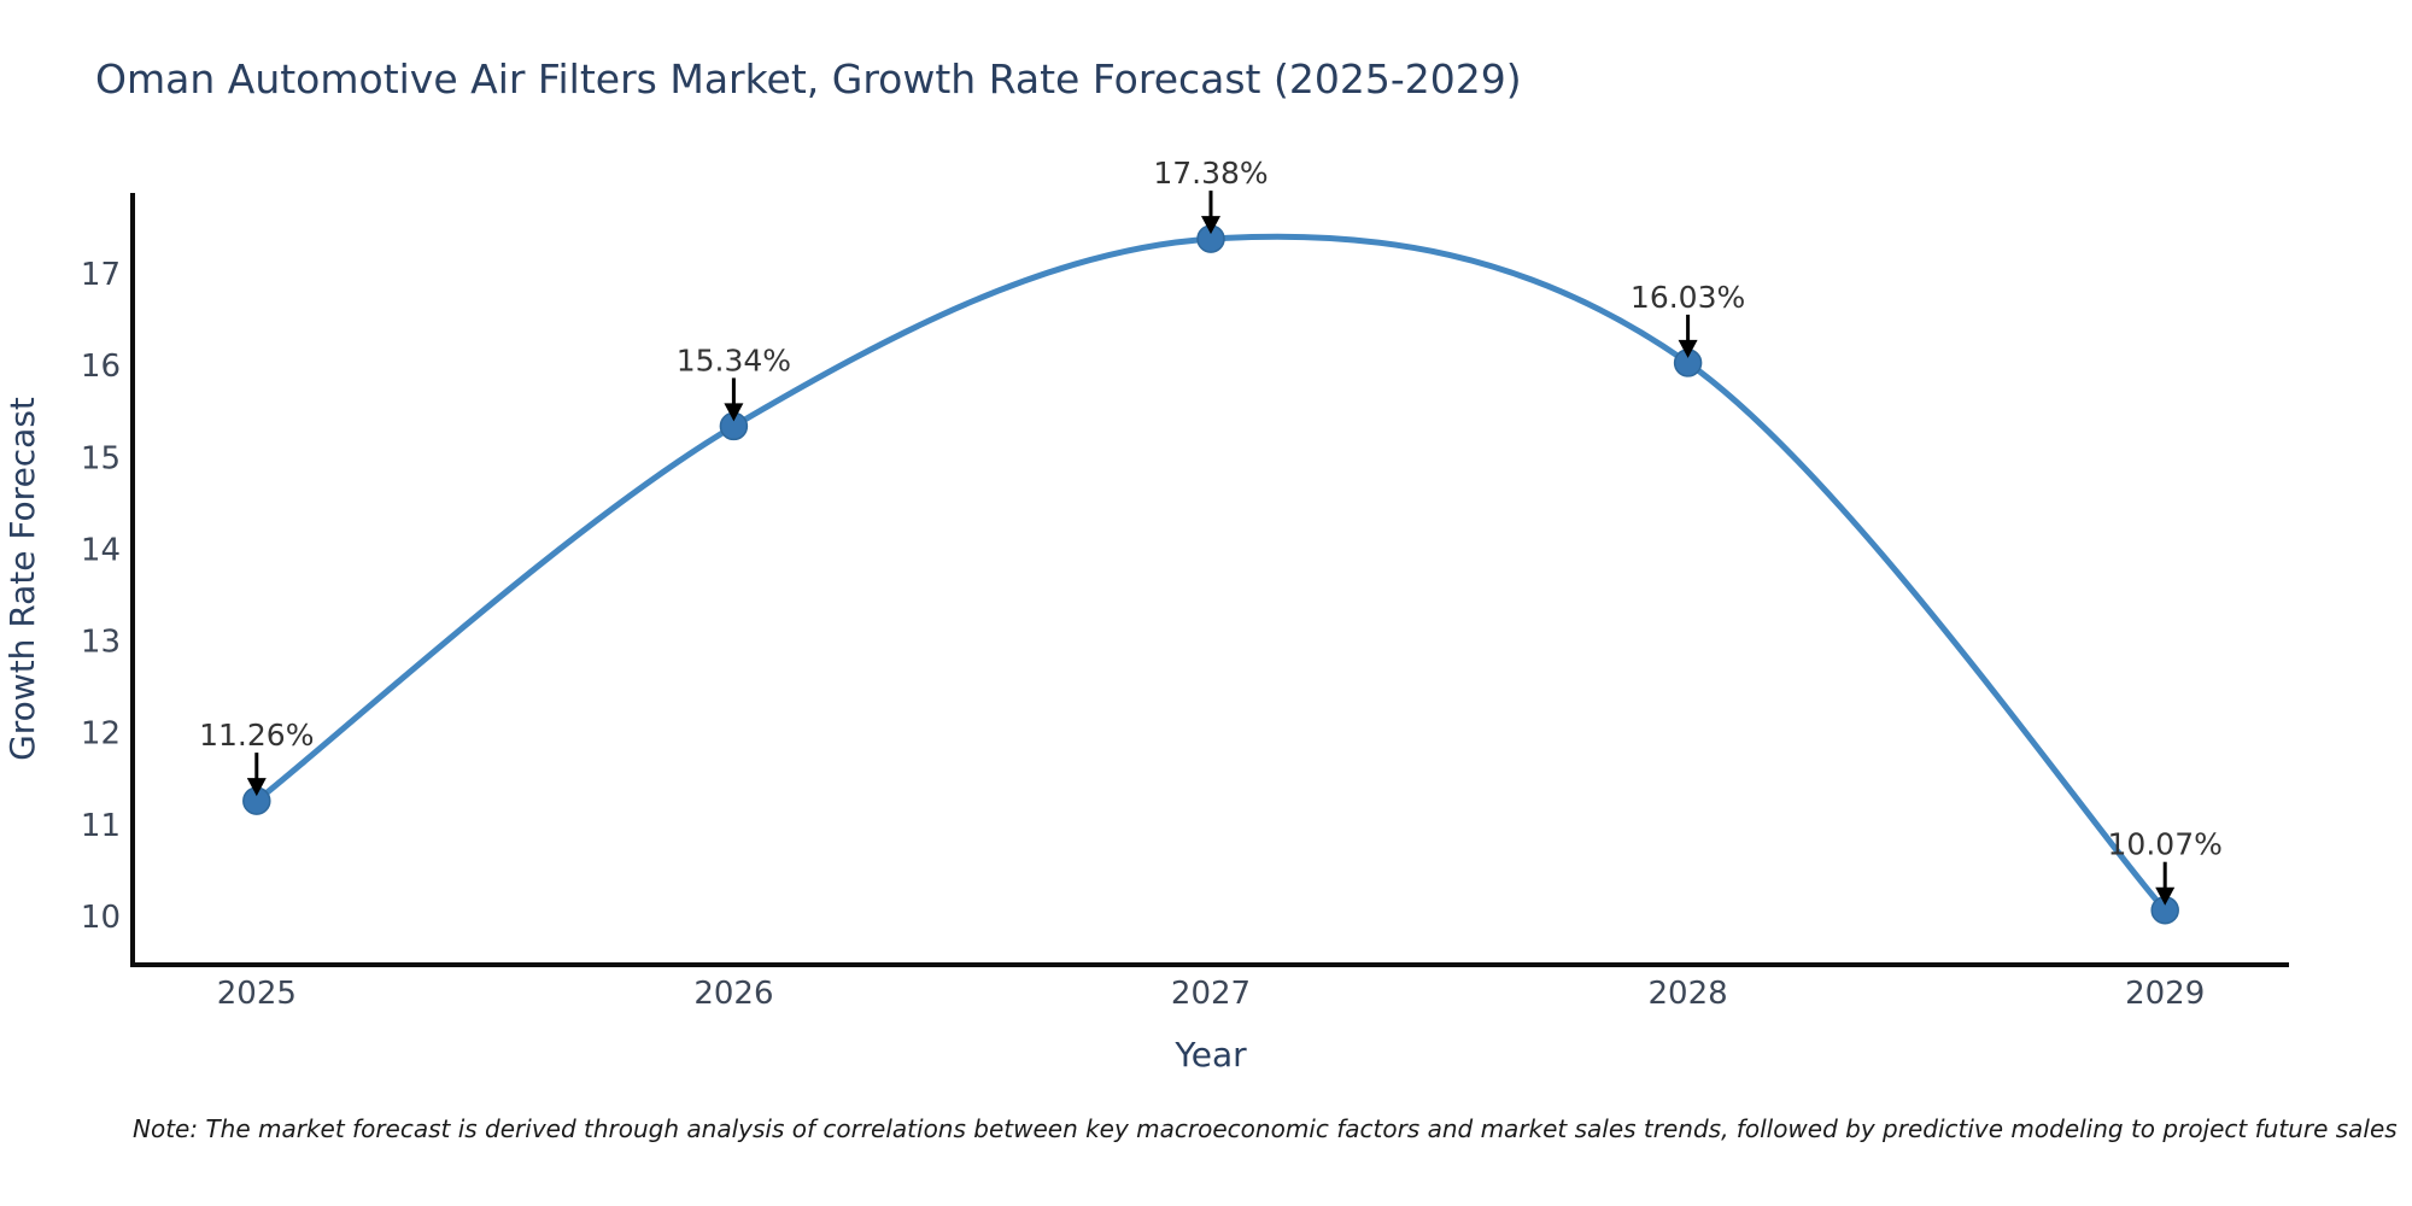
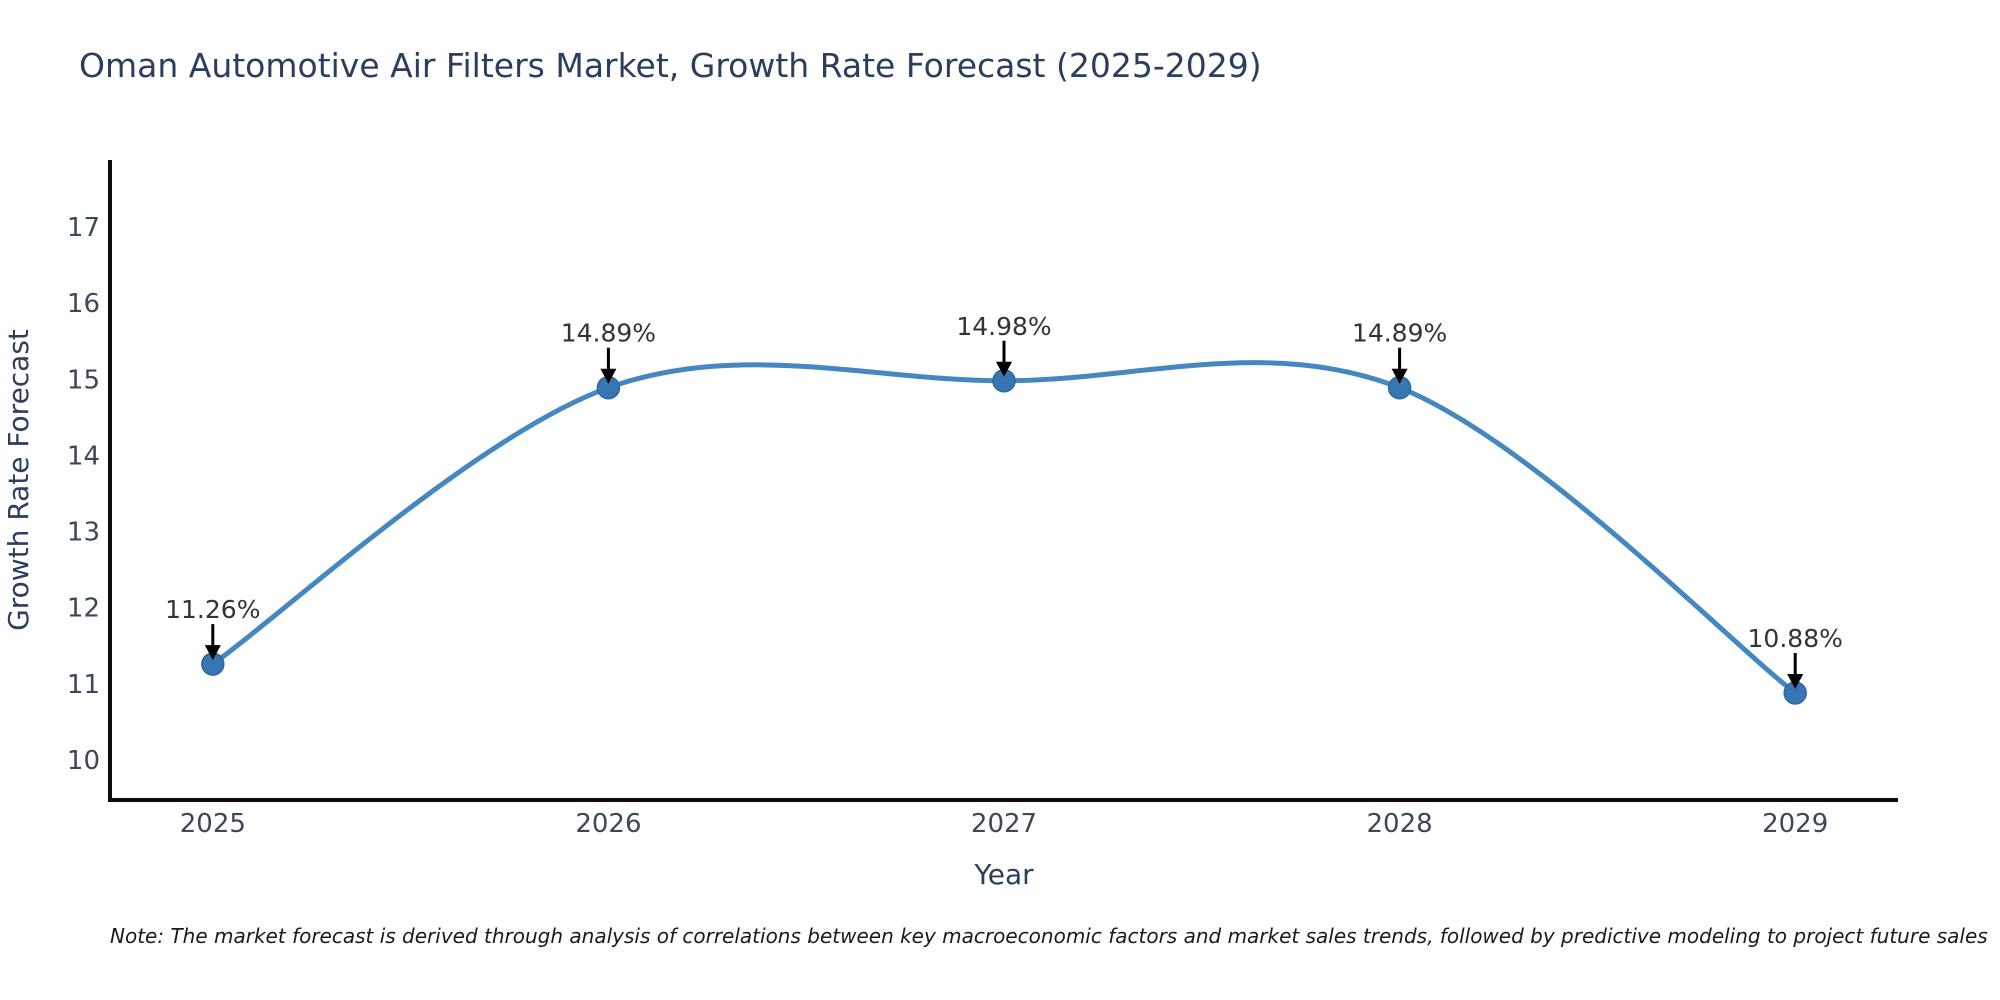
2026: 15.34% -> 14.89%
2027: 17.38% -> 14.98%
2028: 16.03% -> 14.89%
2029: 10.07% -> 10.88%
